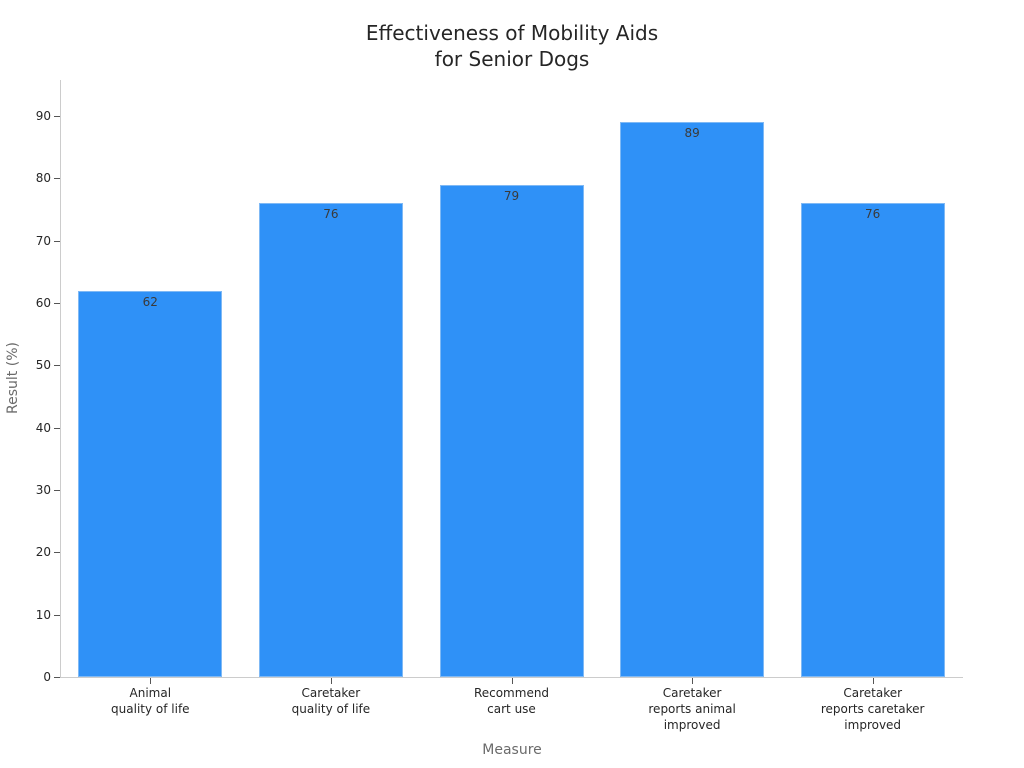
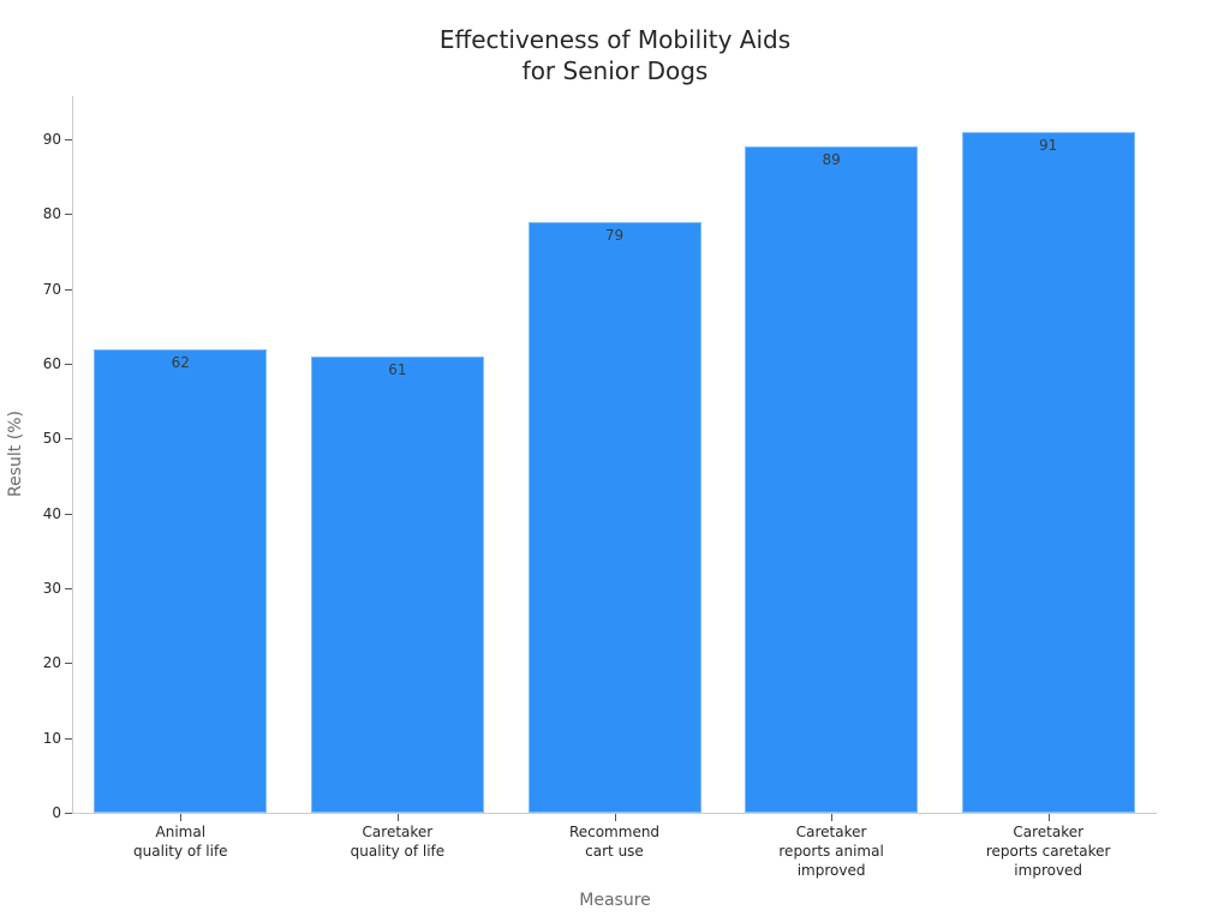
Caretaker quality of life: 76 -> 61
Caretaker reports caretaker improved: 76 -> 91
